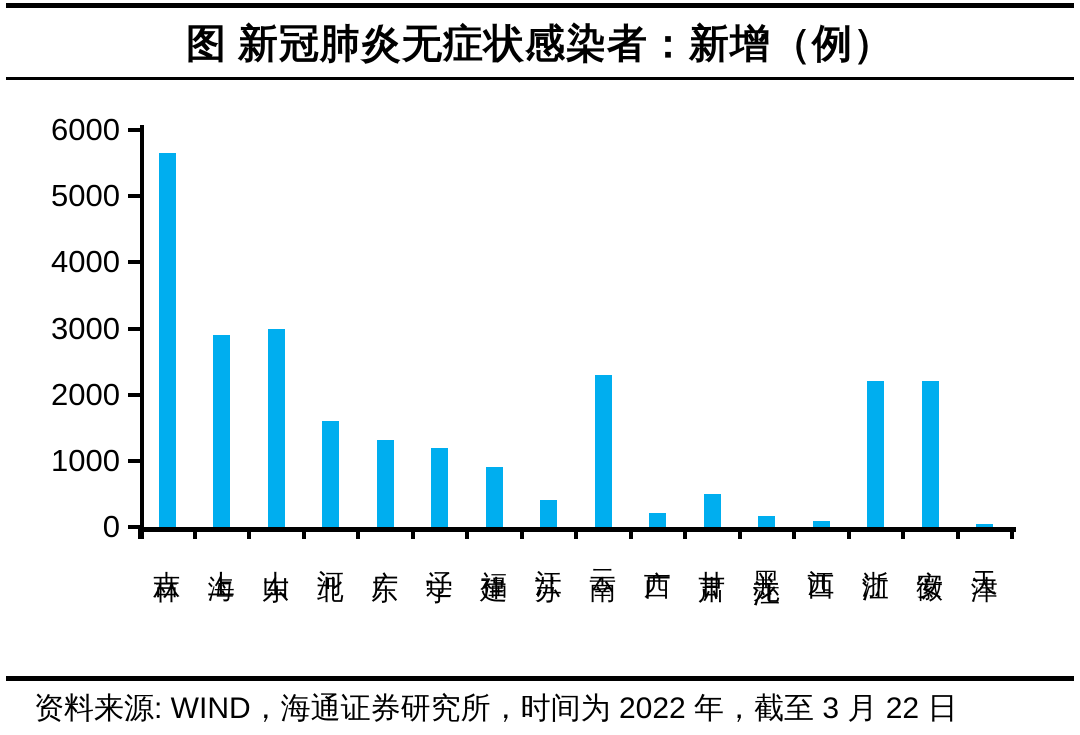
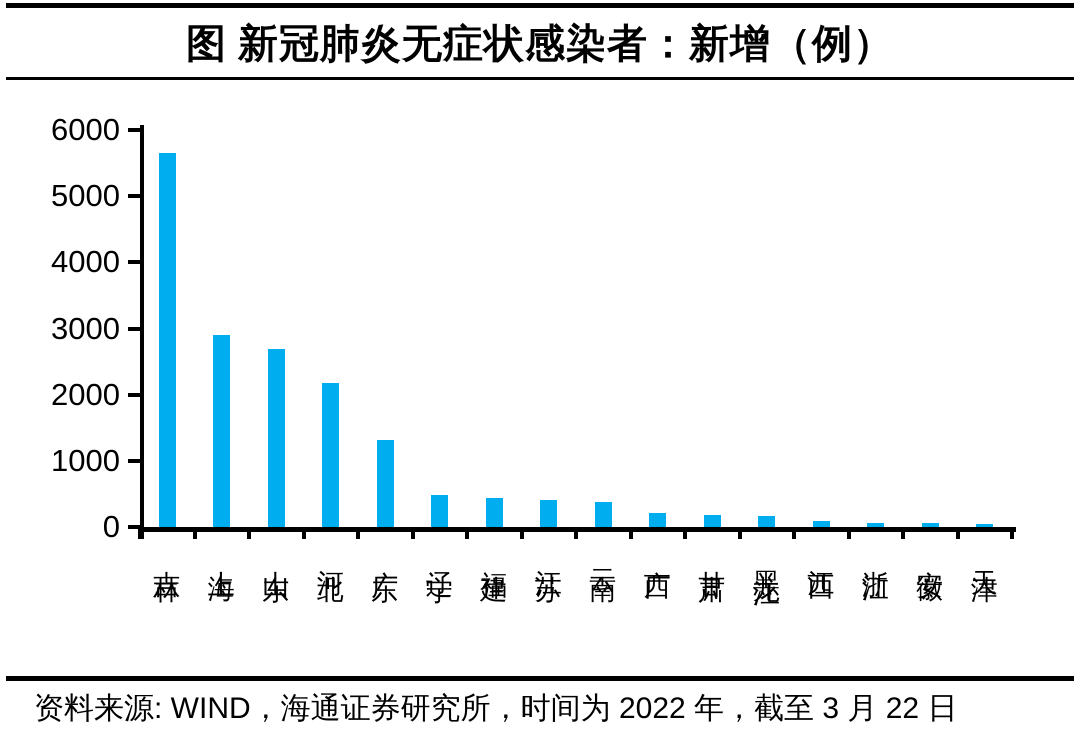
山东: 3000 -> 2700
河北: 1600 -> 2200
辽宁: 1200 -> 500
福建: 900 -> 400
云南: 2300 -> 400
甘肃: 500 -> 200
浙江: 2200 -> 100
安徽: 2200 -> 100
